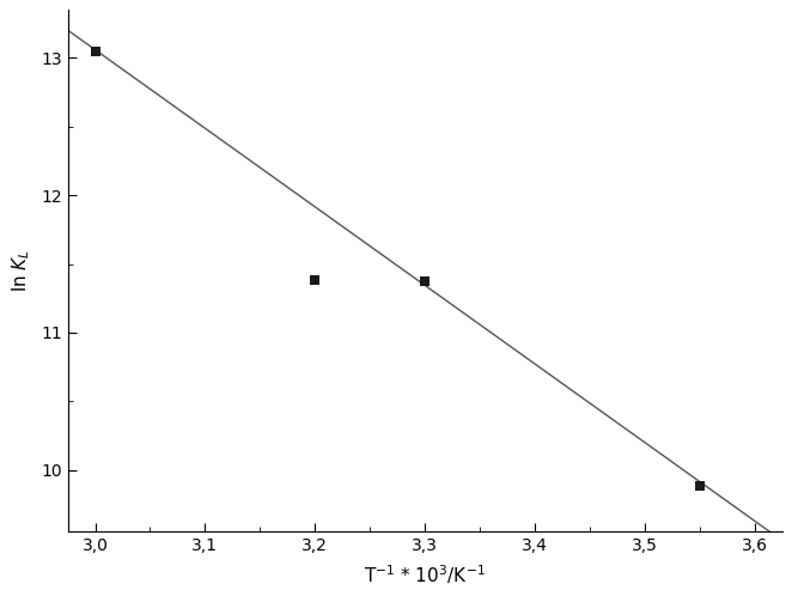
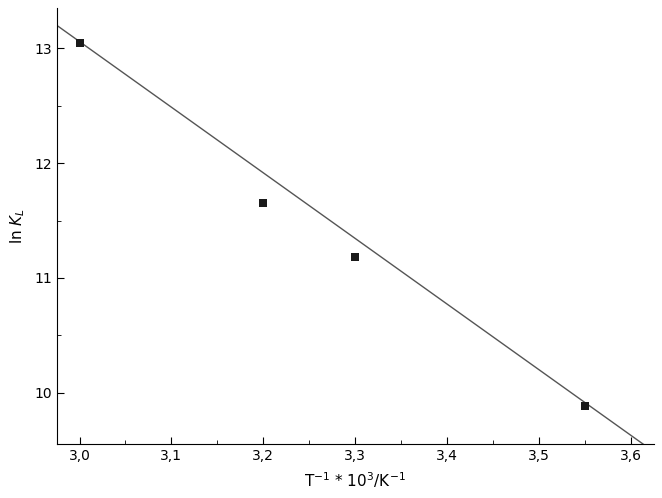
3,2: 11.38 -> 11.65
3,3: 11.37 -> 11.18
